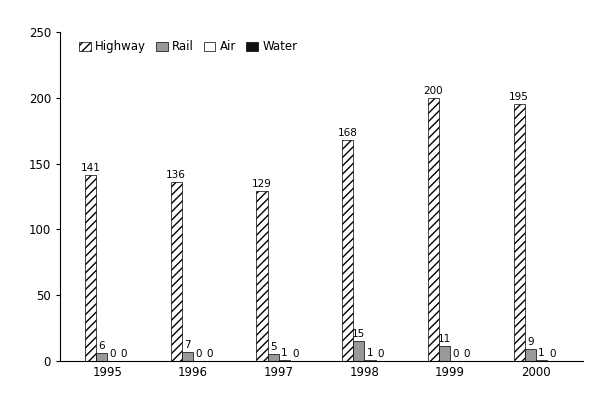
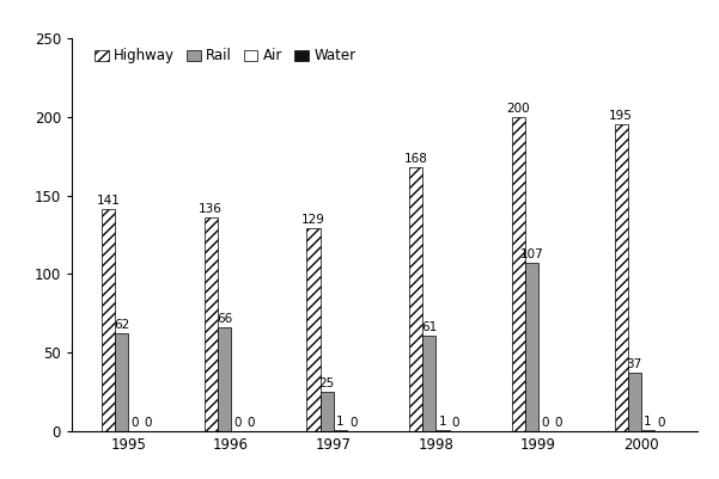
Rail/1995: 6 -> 62
Rail/1996: 7 -> 66
Rail/1997: 5 -> 25
Rail/1998: 15 -> 61
Rail/1999: 11 -> 107
Rail/2000: 9 -> 37
